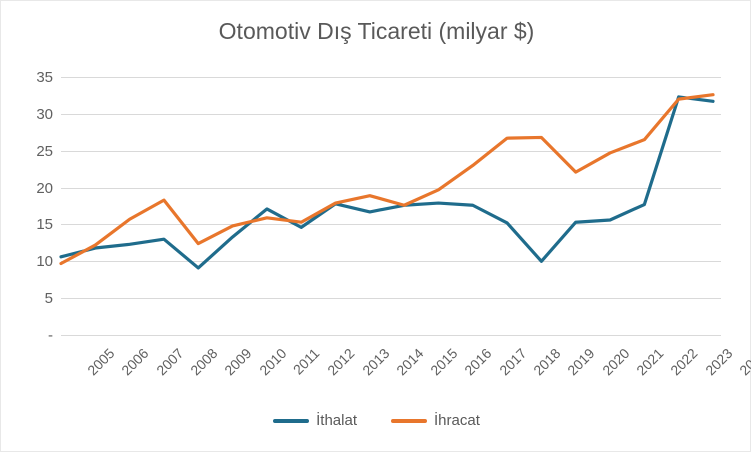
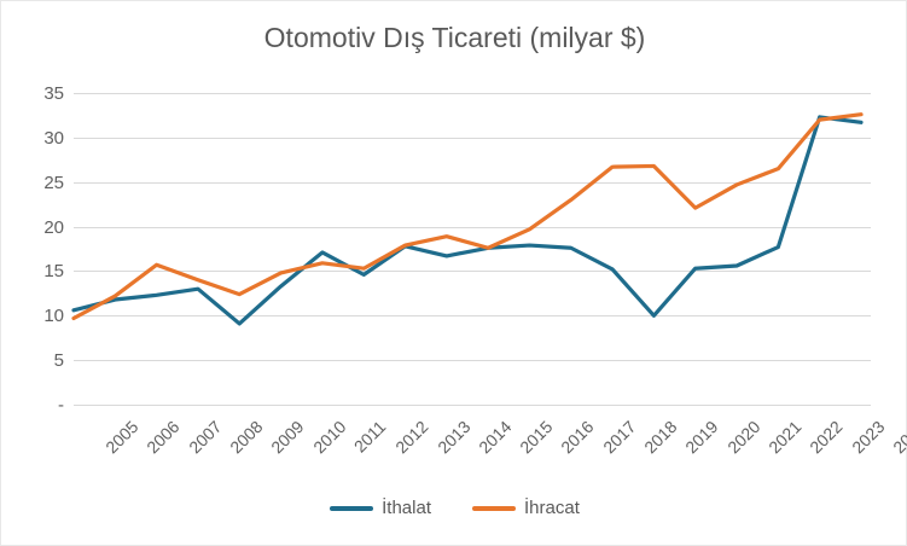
İhracat/2008: 18 -> 14
